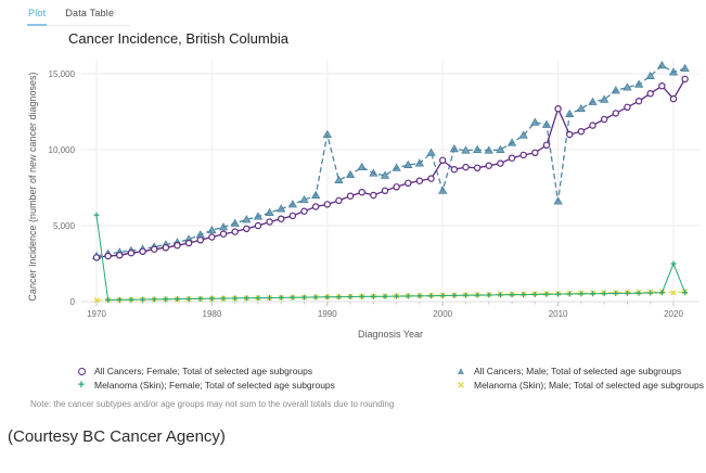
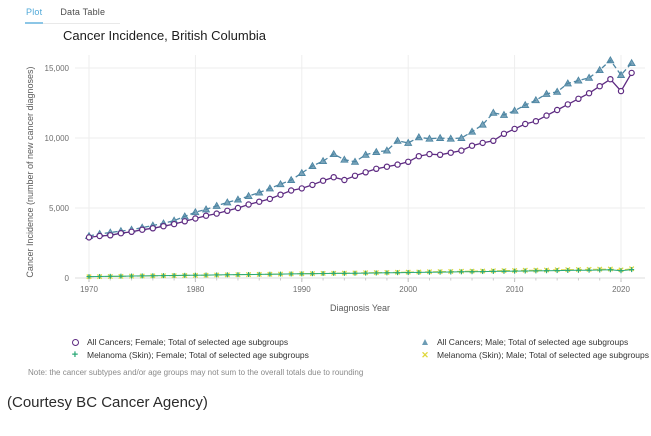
Melanoma (Skin); Female; Total of selected age subgroups/1970: 5700 -> 100
All Cancers; Male; Total of selected age subgroups/1990: 11000 -> 7500
All Cancers; Female; Total of selected age subgroups/2000: 9300 -> 8300
All Cancers; Male; Total of selected age subgroups/2000: 7300 -> 9600
All Cancers; Female; Total of selected age subgroups/2010: 12700 -> 10600
All Cancers; Male; Total of selected age subgroups/2010: 6600 -> 12000
All Cancers; Male; Total of selected age subgroups/2020: 15100 -> 14500
Melanoma (Skin); Female; Total of selected age subgroups/2020: 2500 -> 500
